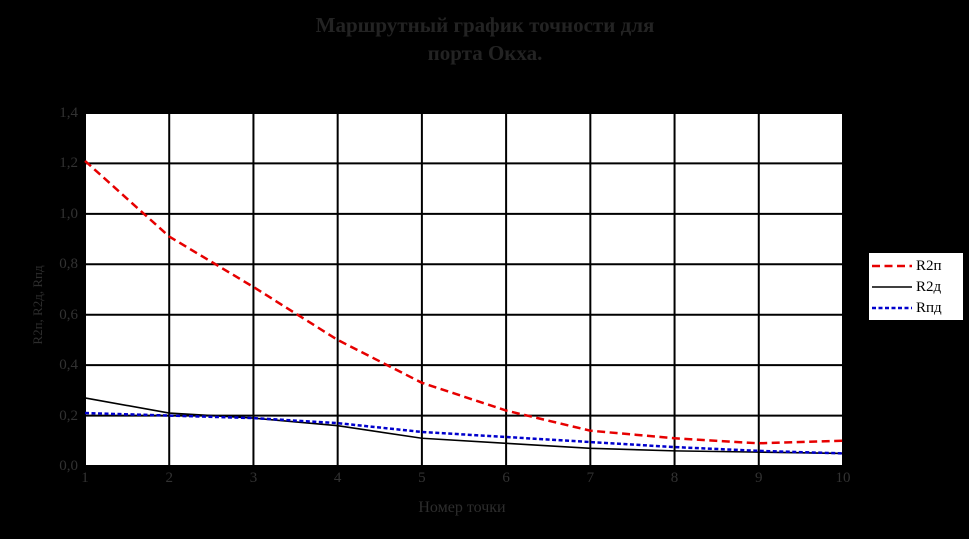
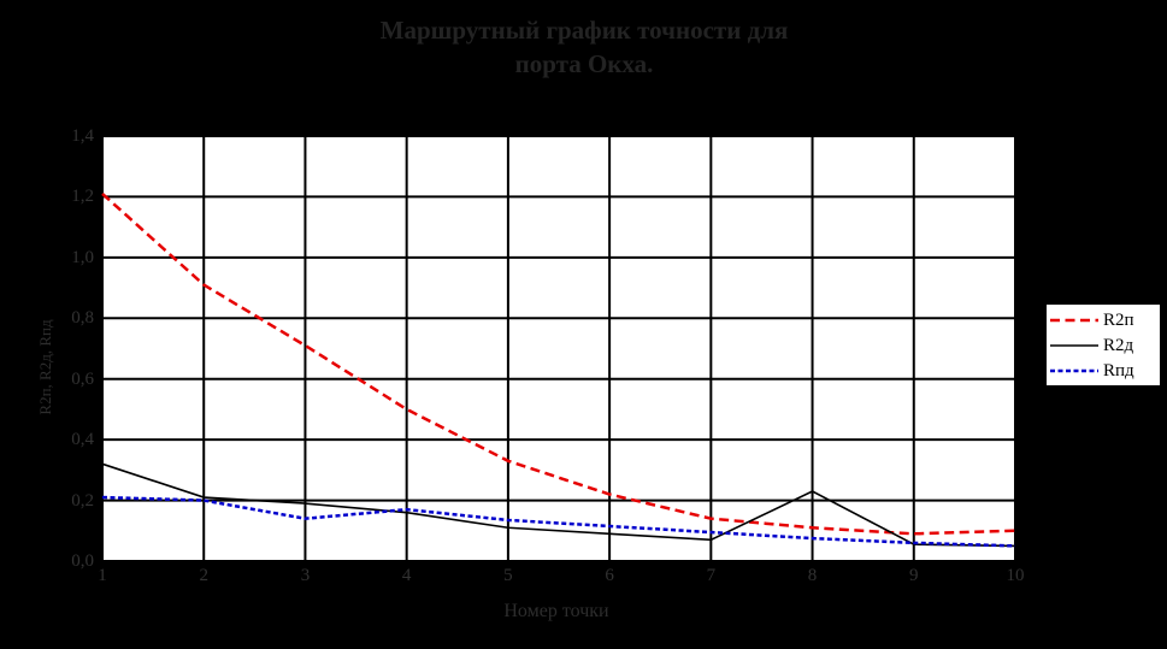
R2д/1: 0,27 -> 0,32
Rпд/3: 0,19 -> 0,14
R2д/8: 0,06 -> 0,23
